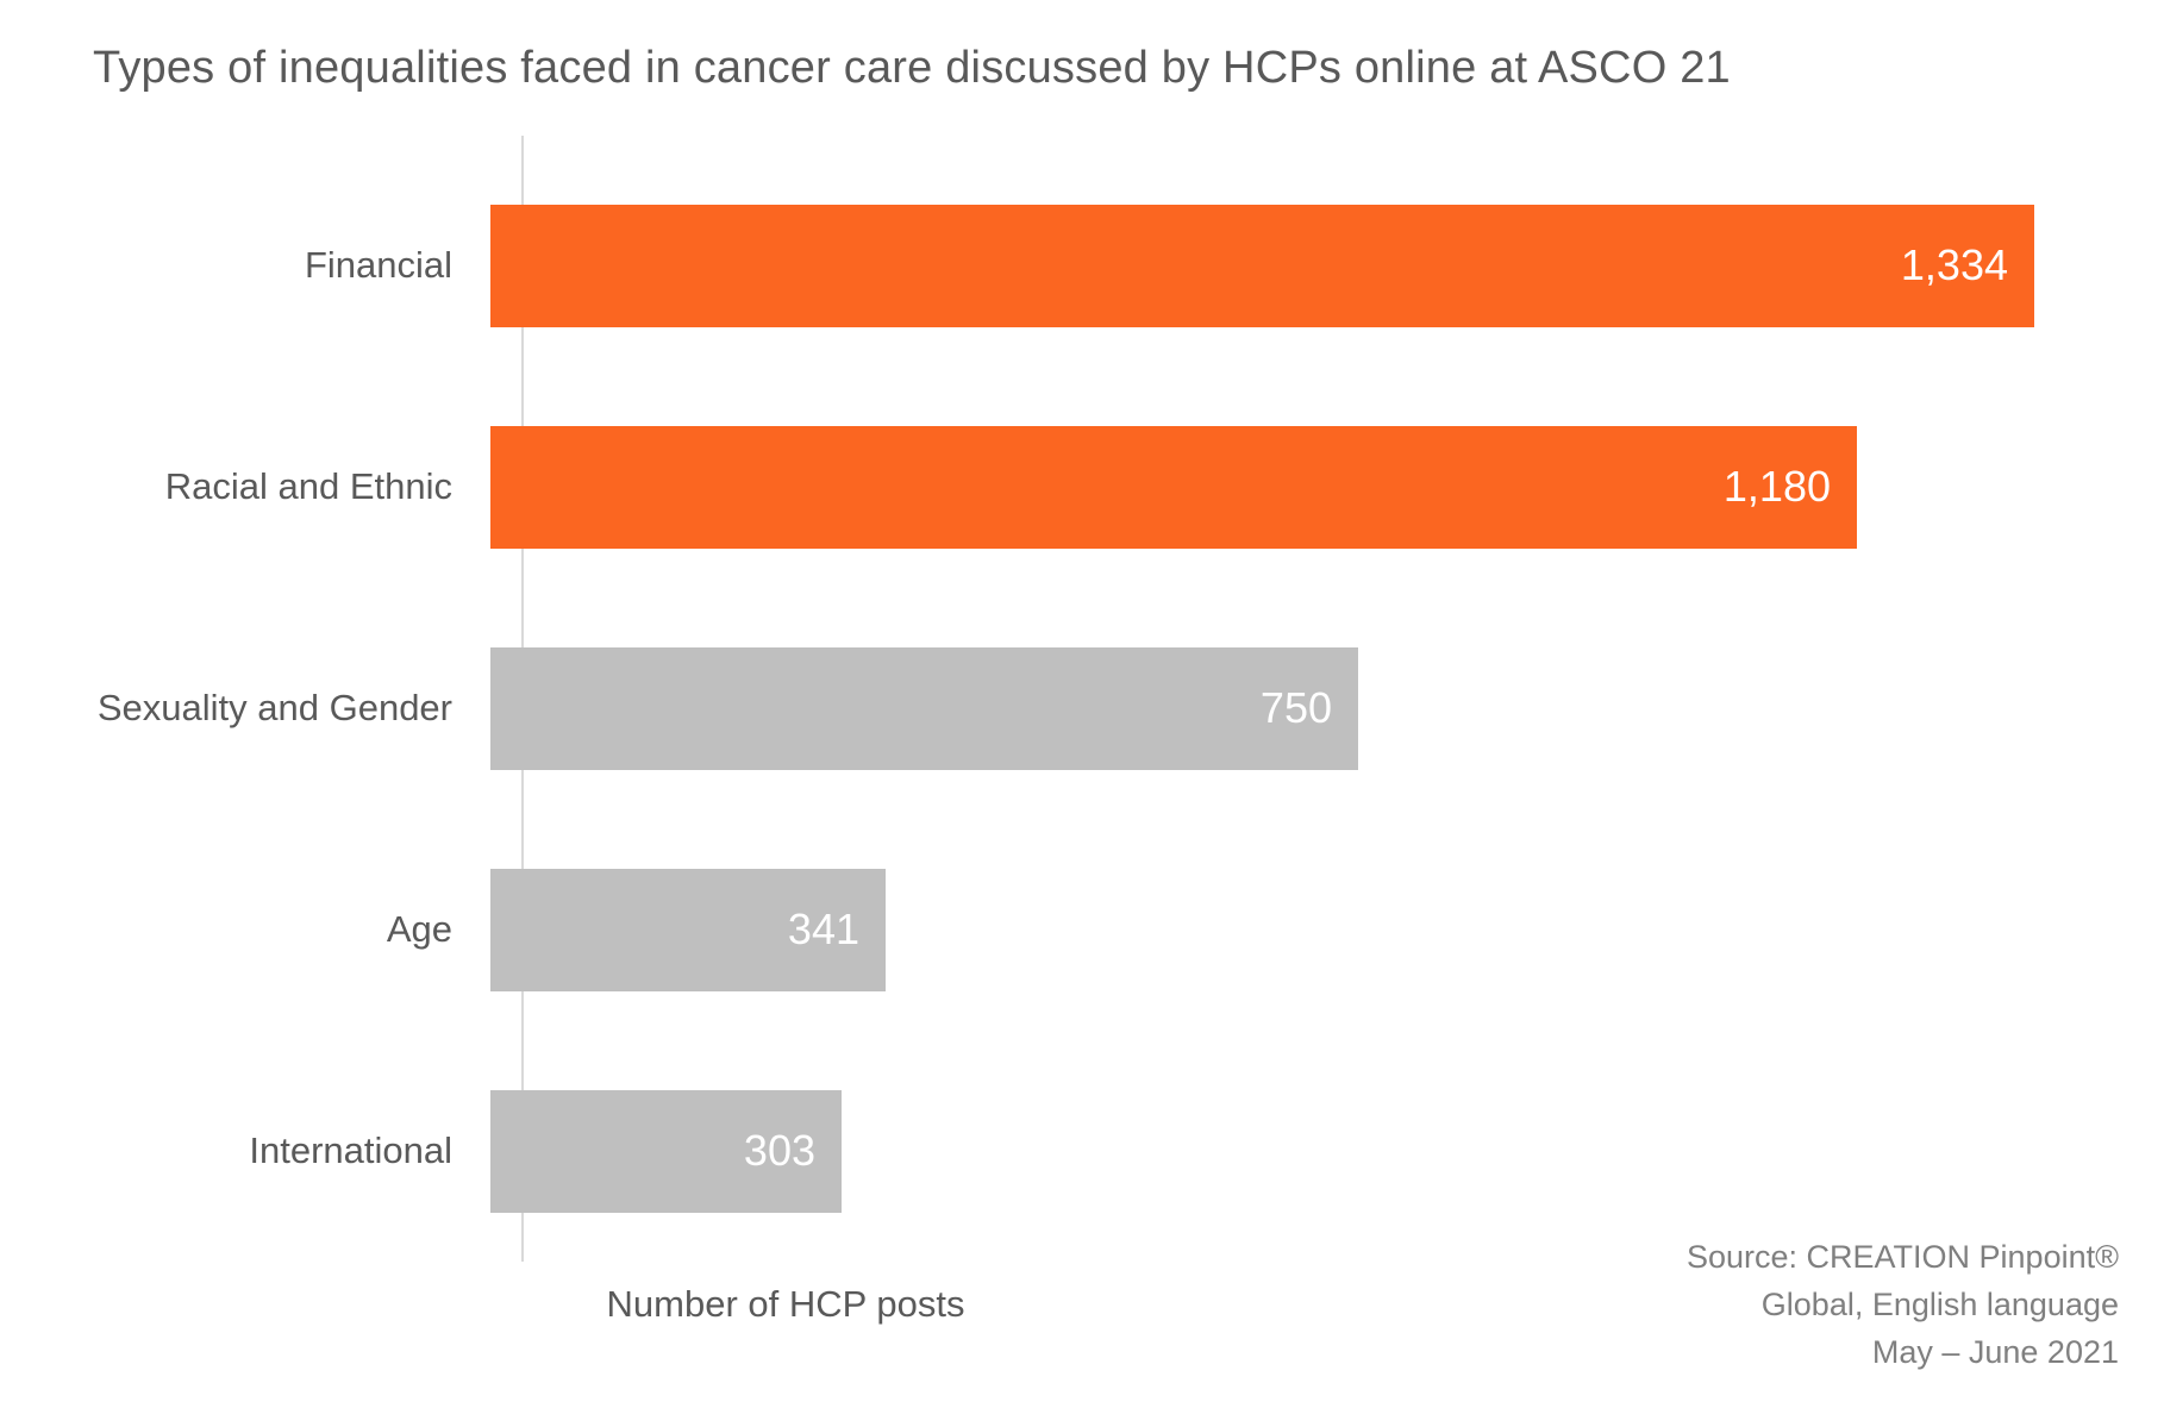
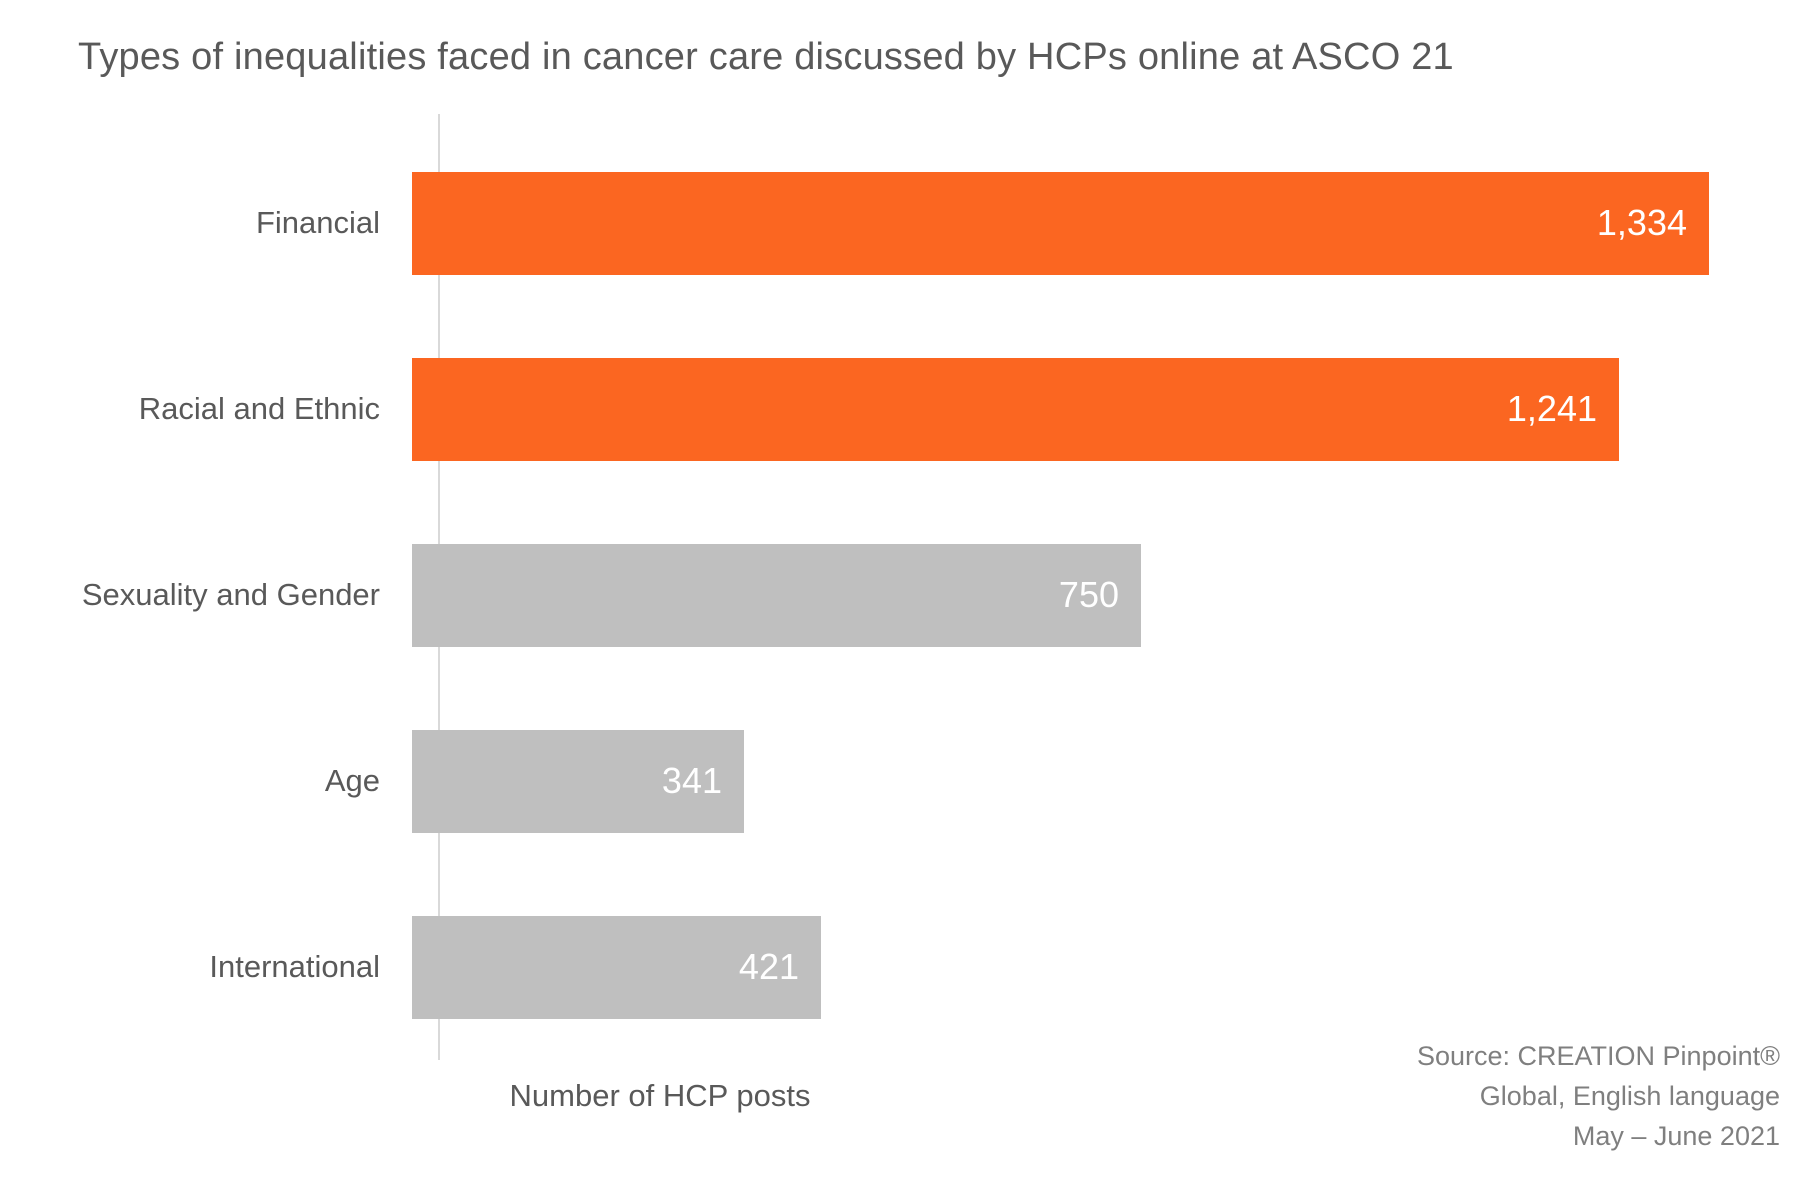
Racial and Ethnic: 1,180 -> 1,241
International: 303 -> 421
